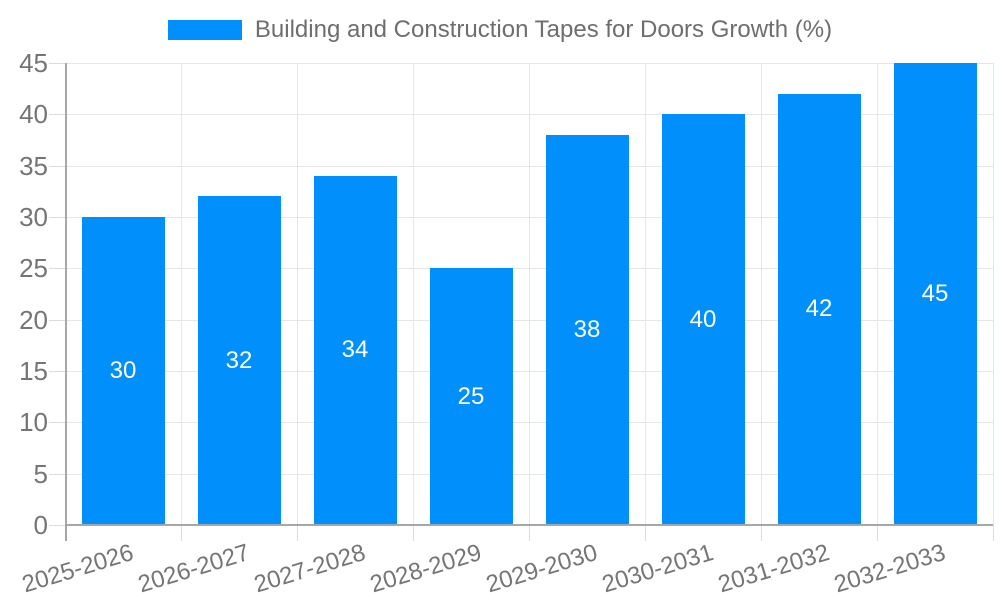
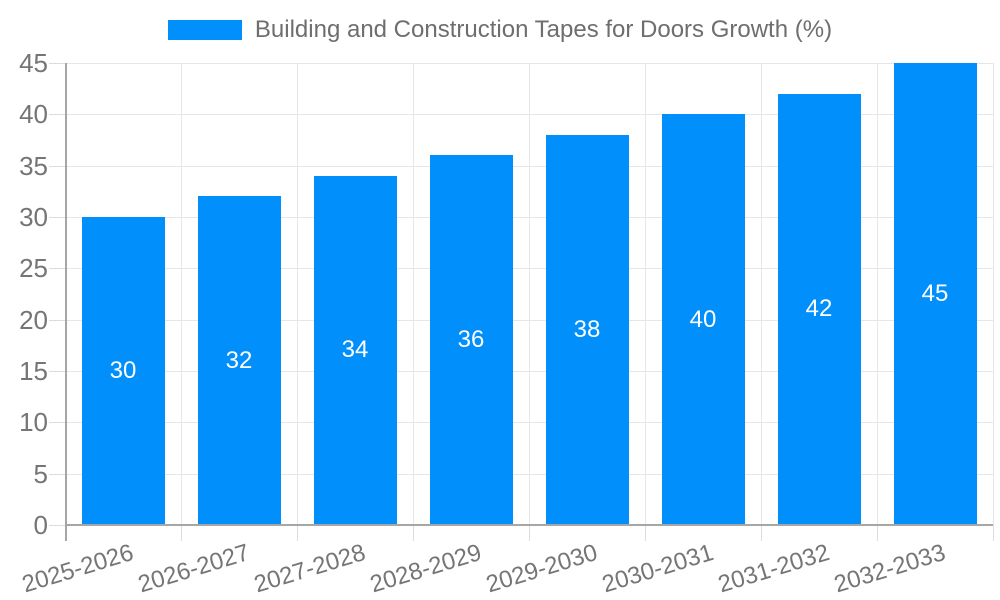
2028-2029: 25 -> 36
